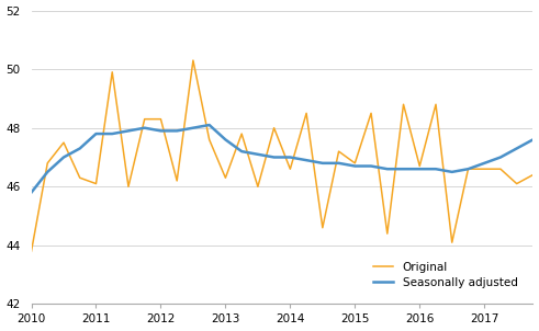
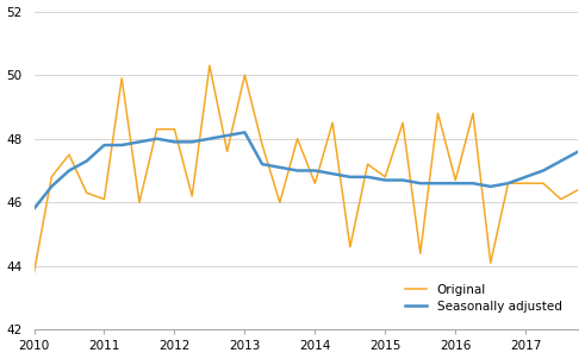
Original/2013: 46.3 -> 50.0
Seasonally adjusted/2013: 47.6 -> 48.2
